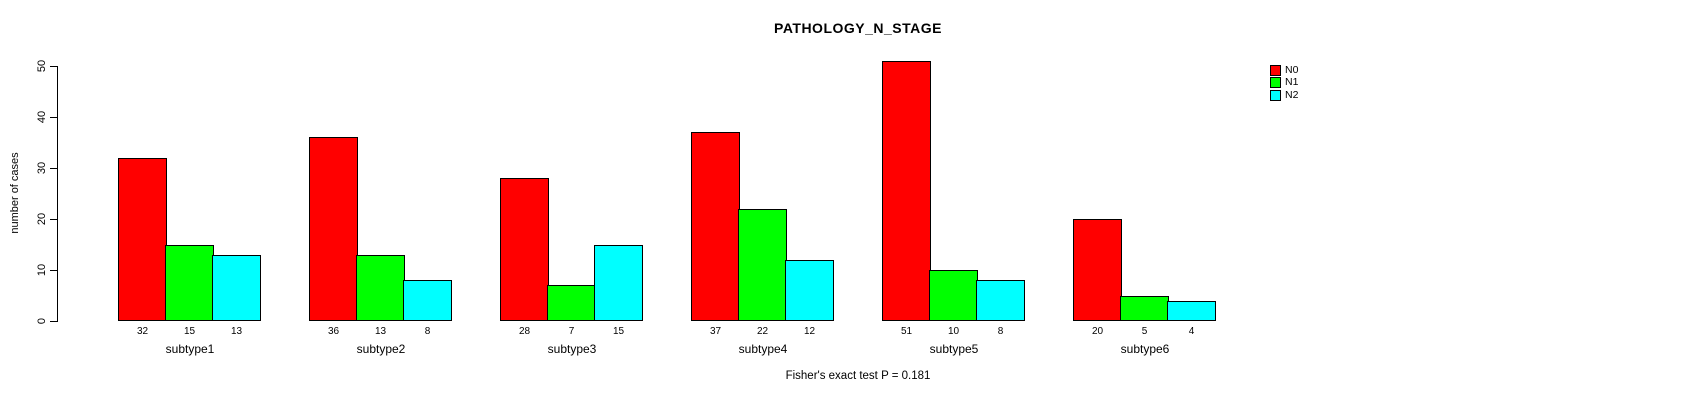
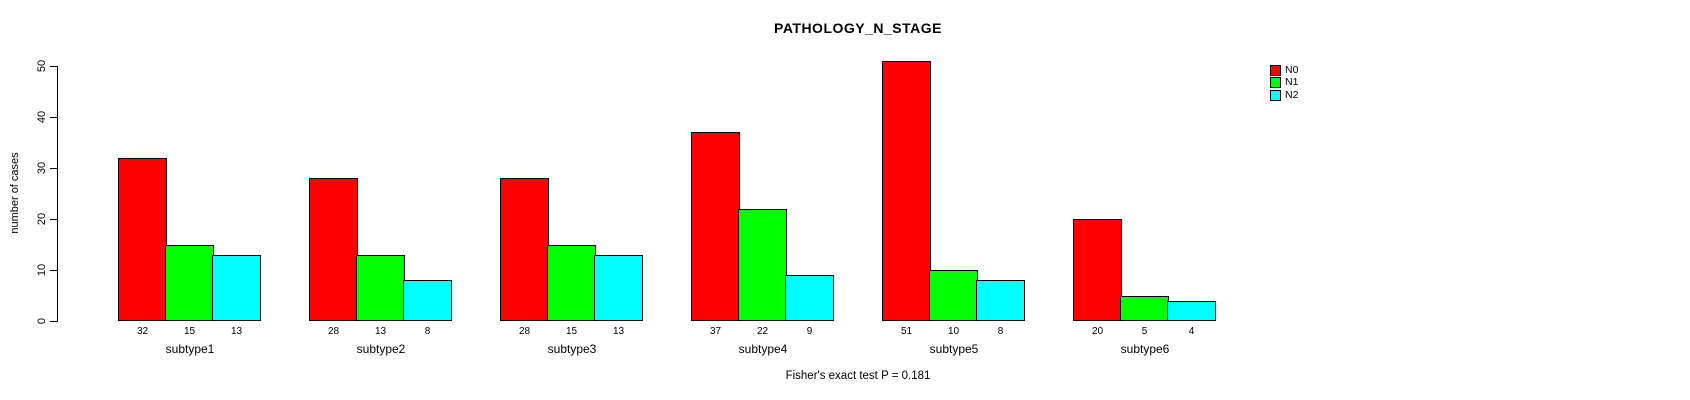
N0/subtype2: 36 -> 28
N1/subtype3: 7 -> 15
N2/subtype3: 15 -> 13
N2/subtype4: 12 -> 9
